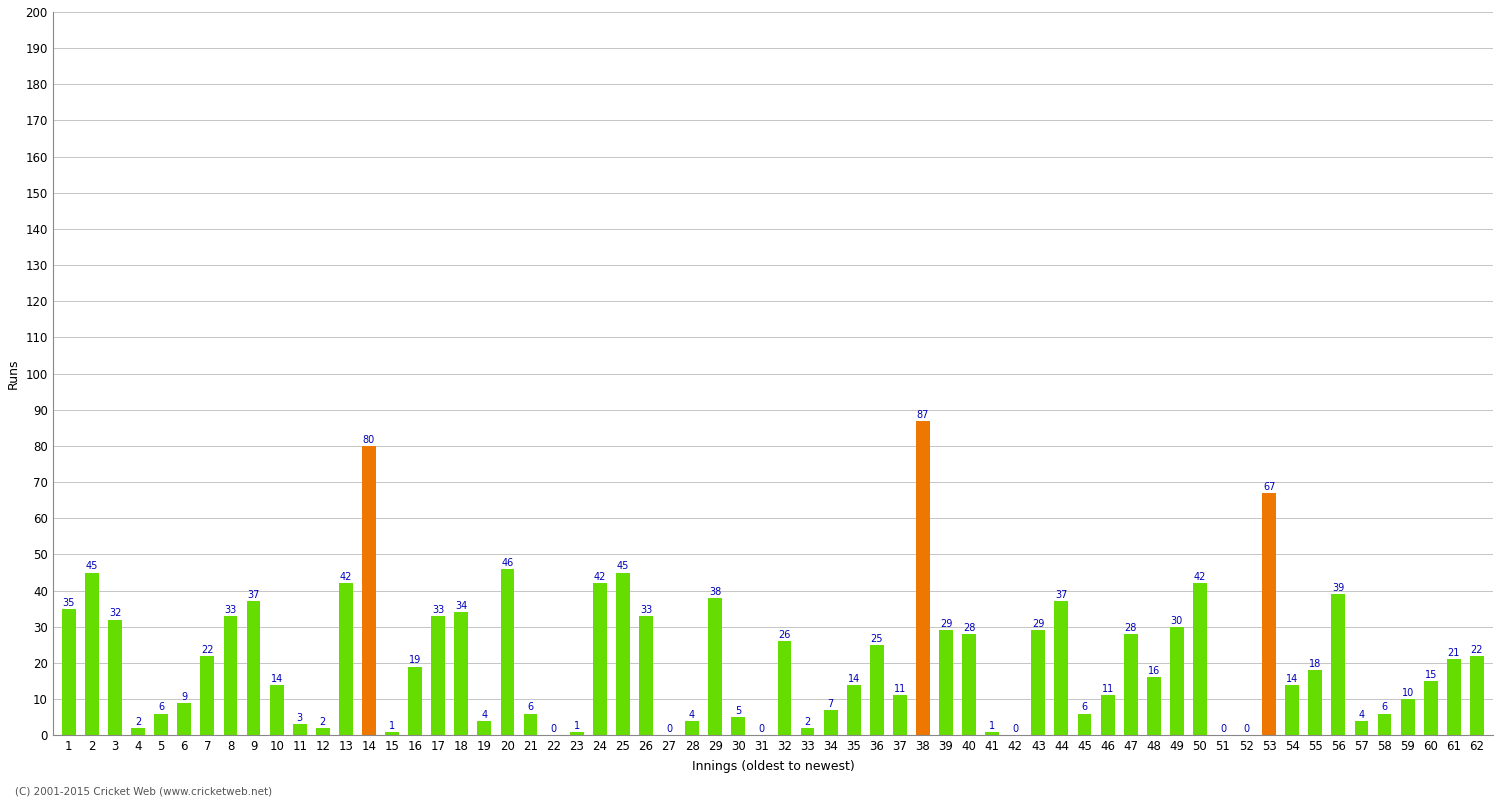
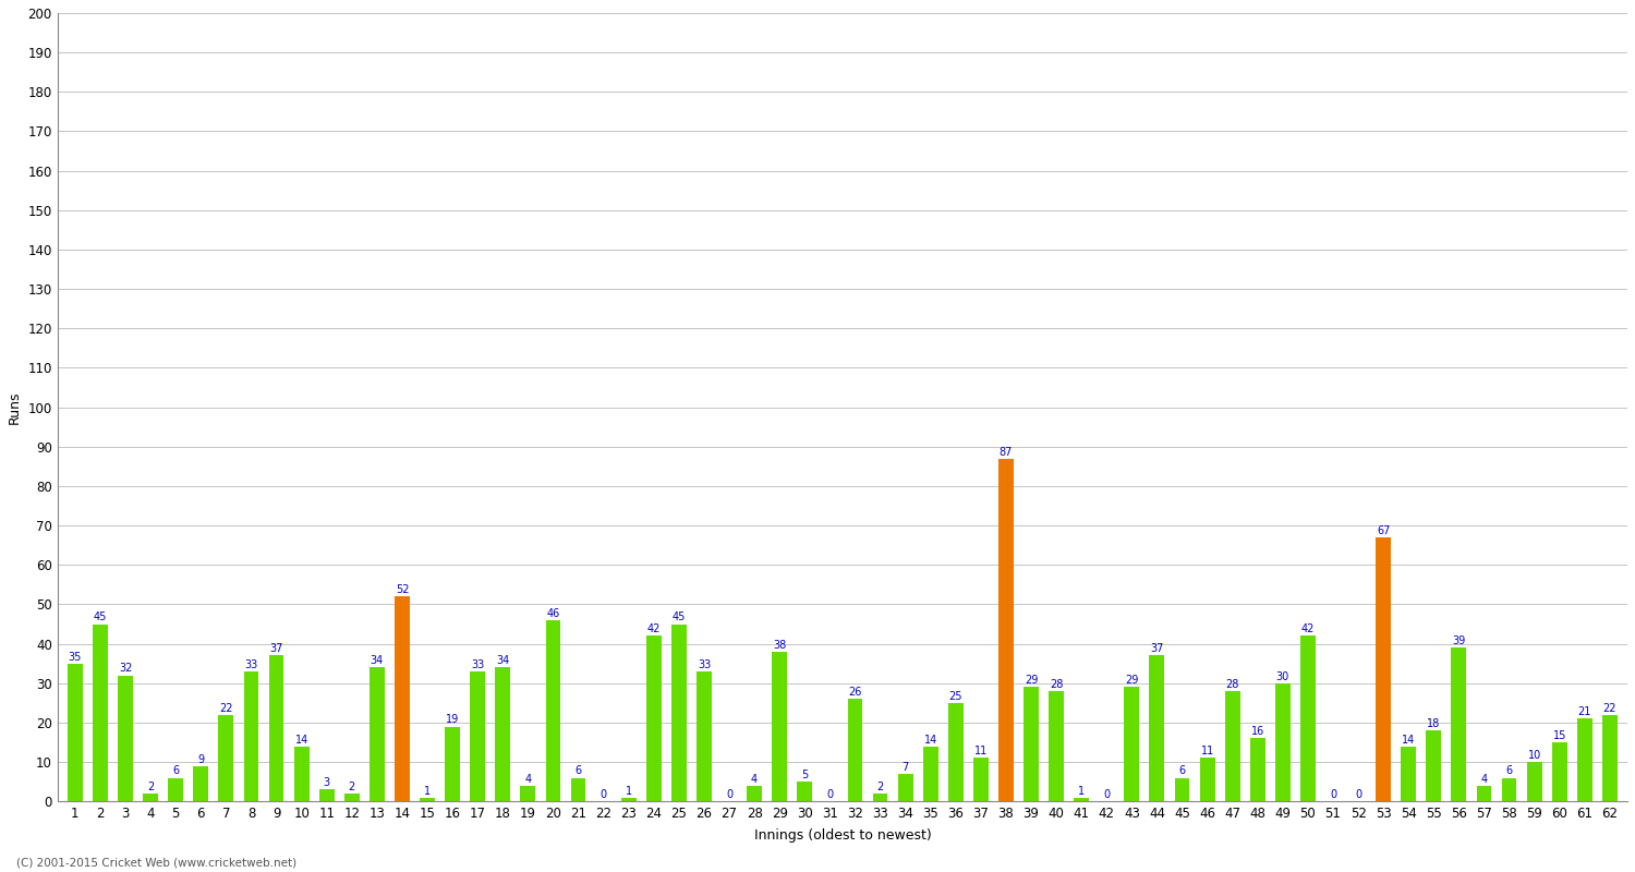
13: 42 -> 34
14: 80 -> 52
